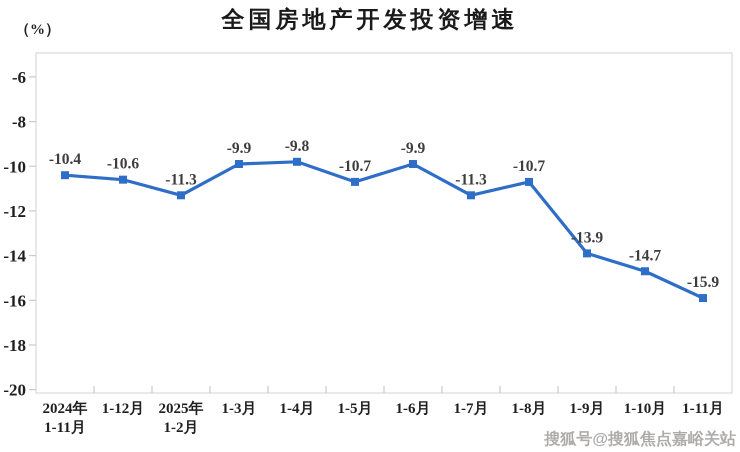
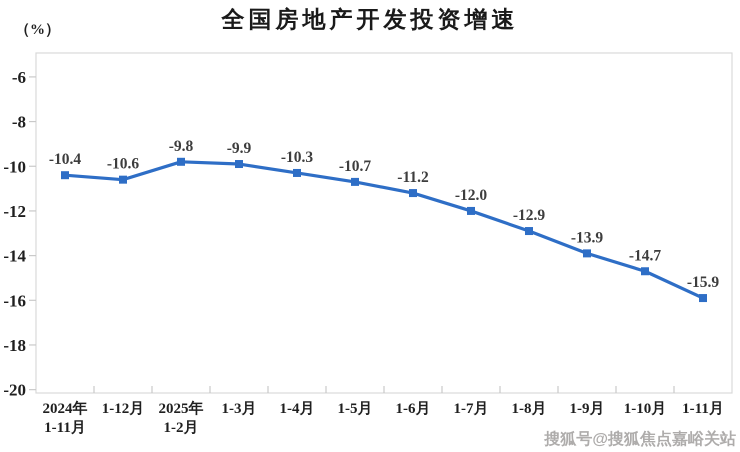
2025年 1-2月: -11.3 -> -9.8
1-4月: -9.8 -> -10.3
1-6月: -9.9 -> -11.2
1-7月: -11.3 -> -12.0
1-8月: -10.7 -> -12.9
